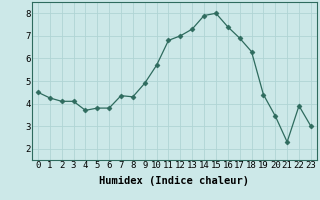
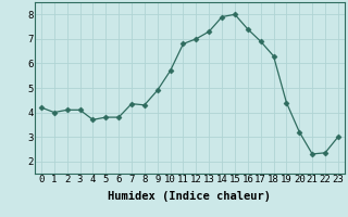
0: 4.50 -> 4.20
1: 4.25 -> 4.00
20: 3.45 -> 3.20
22: 3.90 -> 2.35
